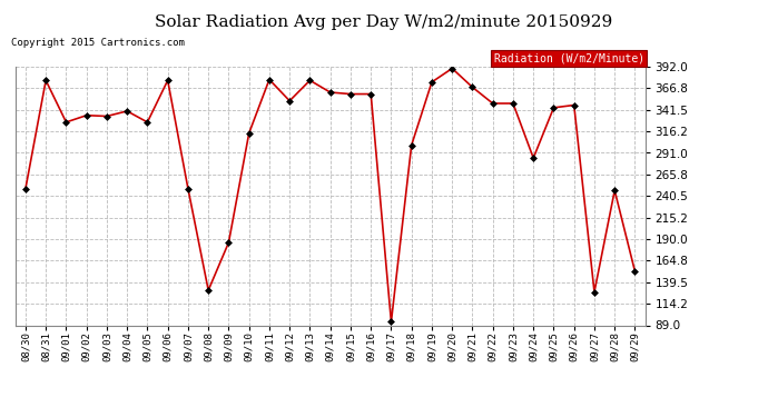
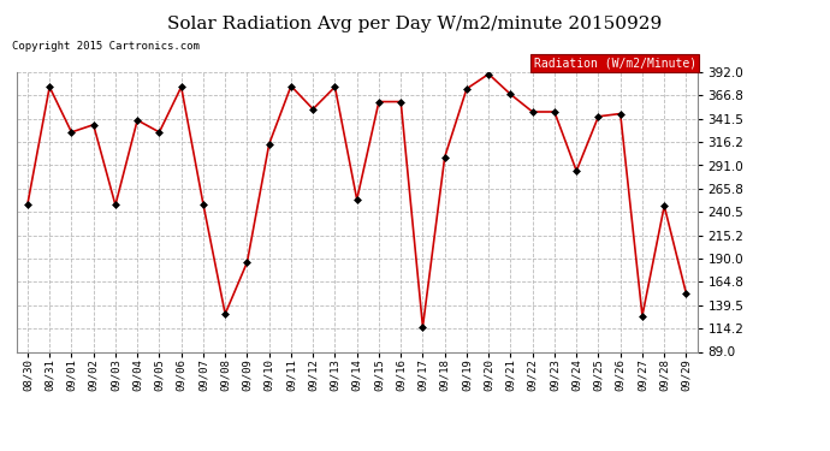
09/03: 334 -> 248
09/14: 362 -> 254
09/17: 93 -> 116
